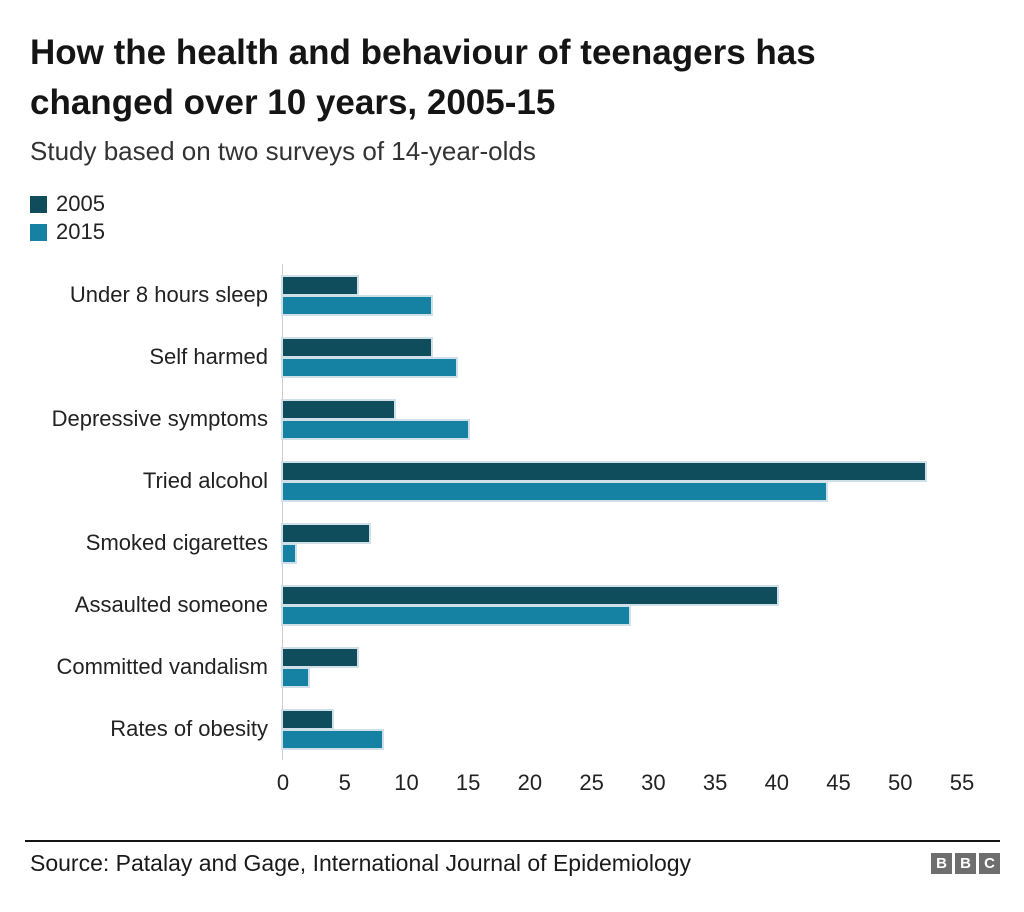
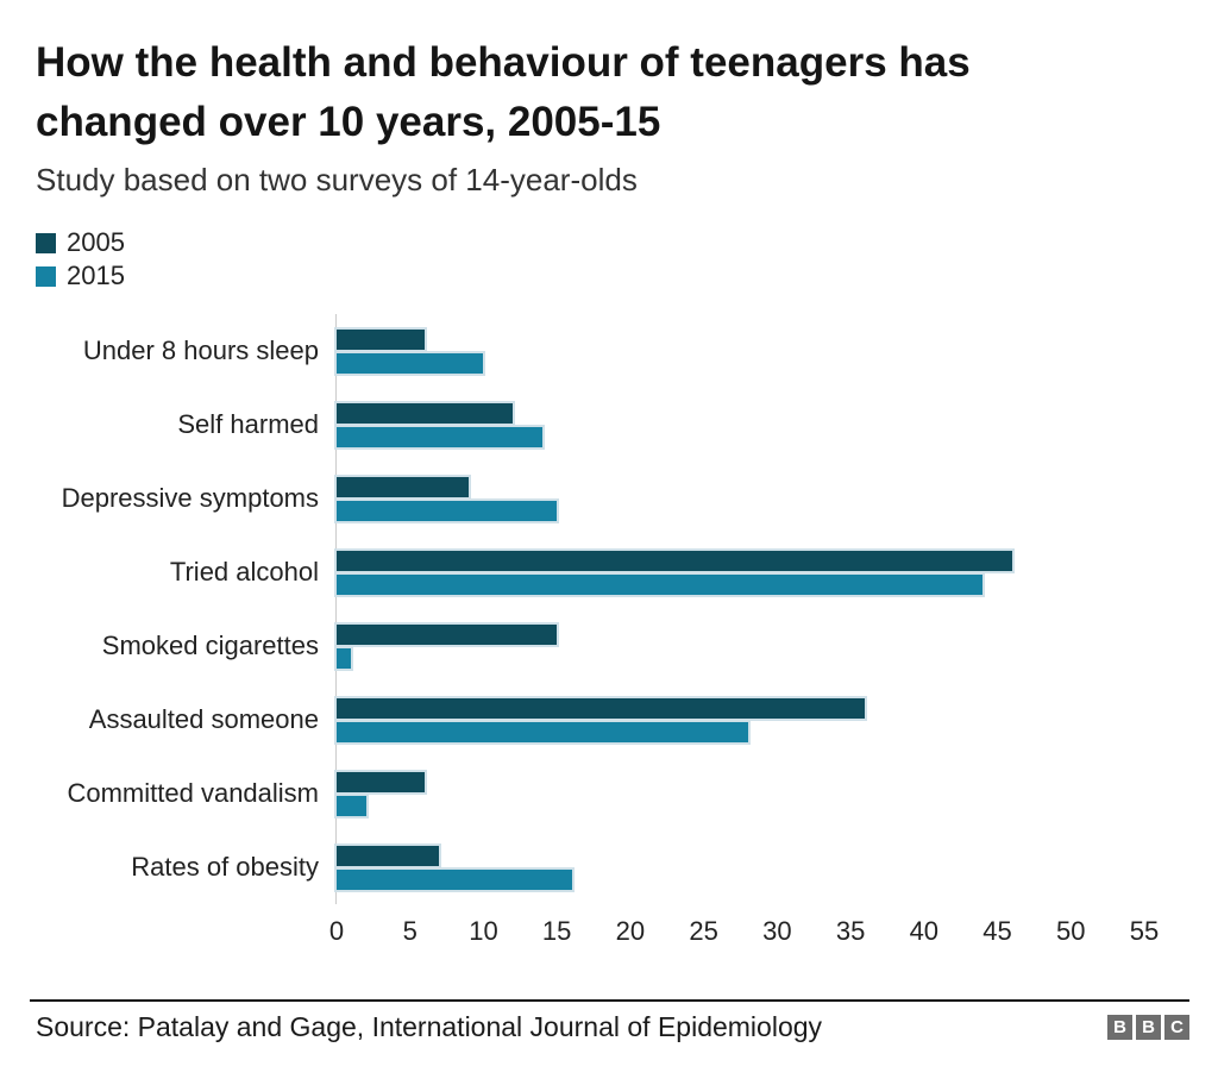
2015/Under 8 hours sleep: 12 -> 10
2005/Tried alcohol: 52 -> 46
2005/Smoked cigarettes: 7 -> 15
2005/Assaulted someone: 40 -> 36
2005/Rates of obesity: 4 -> 7
2015/Rates of obesity: 8 -> 16
